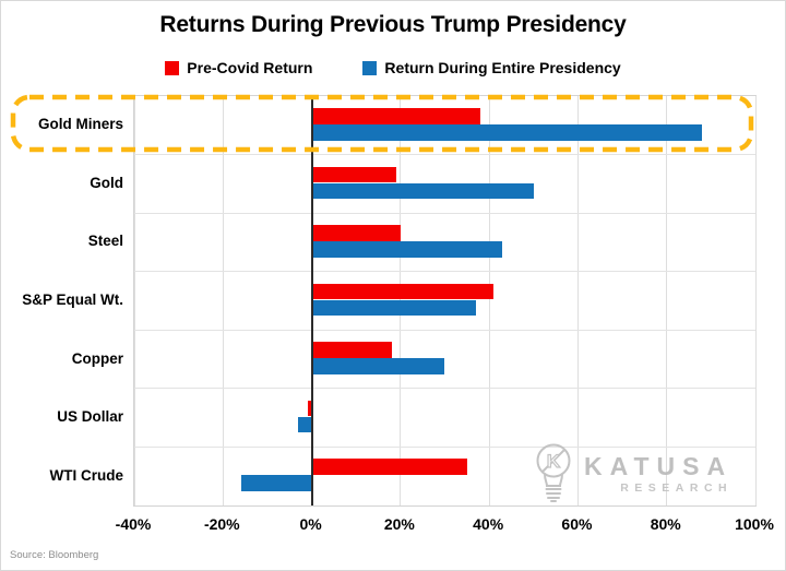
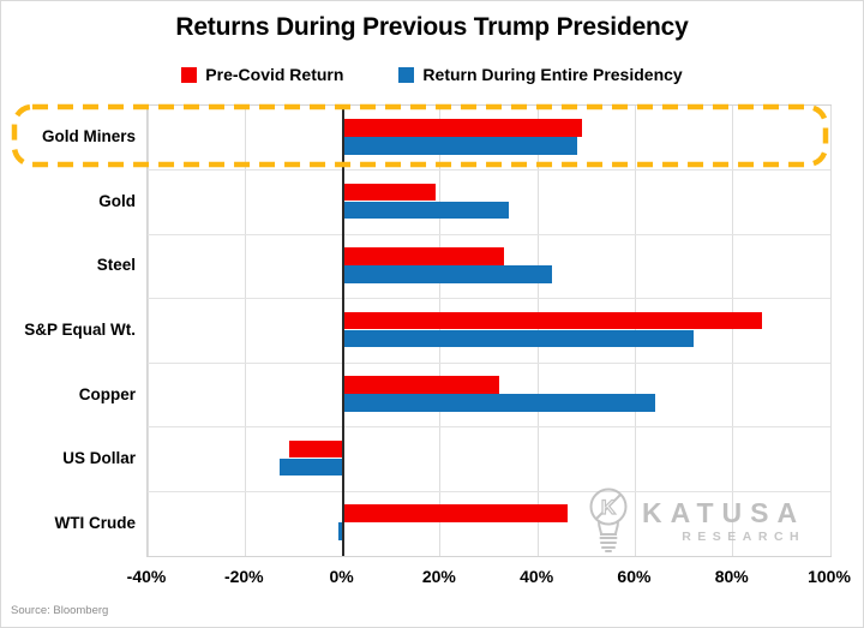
Pre-Covid Return/Gold Miners: 38% -> 49%
Return During Entire Presidency/Gold Miners: 88% -> 48%
Return During Entire Presidency/Gold: 50% -> 34%
Pre-Covid Return/Steel: 20% -> 33%
Pre-Covid Return/S&P Equal Wt.: 41% -> 86%
Return During Entire Presidency/S&P Equal Wt.: 37% -> 72%
Pre-Covid Return/Copper: 18% -> 32%
Return During Entire Presidency/Copper: 30% -> 64%
Pre-Covid Return/US Dollar: -1% -> -11%
Return During Entire Presidency/US Dollar: -3% -> -13%
Pre-Covid Return/WTI Crude: 35% -> 46%
Return During Entire Presidency/WTI Crude: -16% -> -1%
